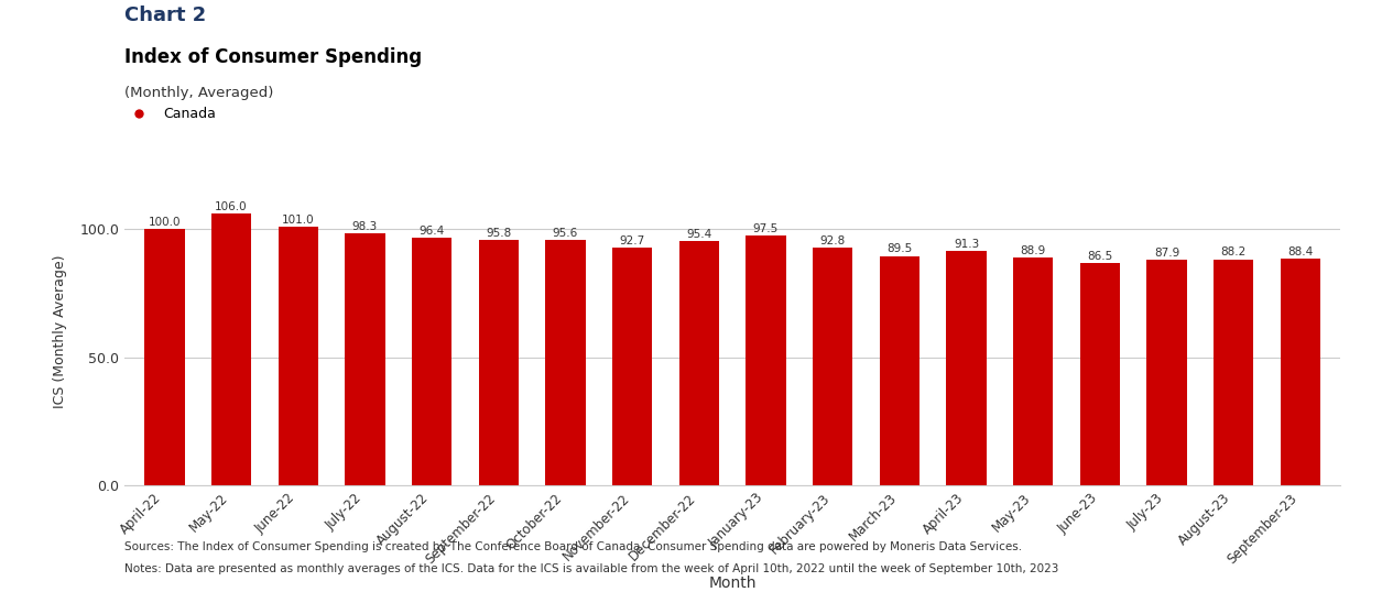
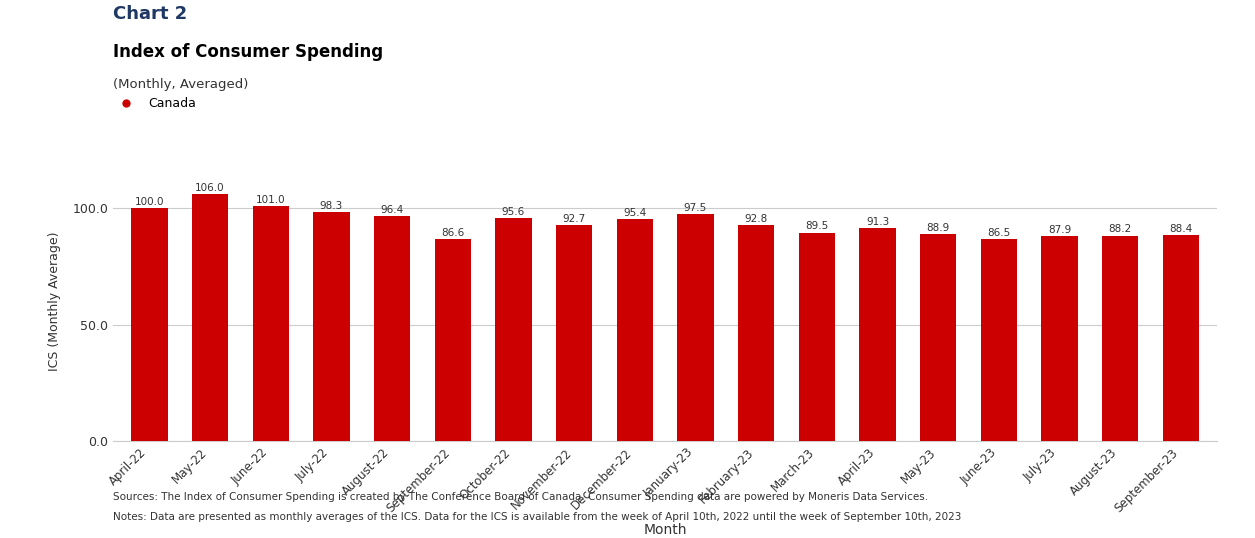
September-22: 95.8 -> 86.6
